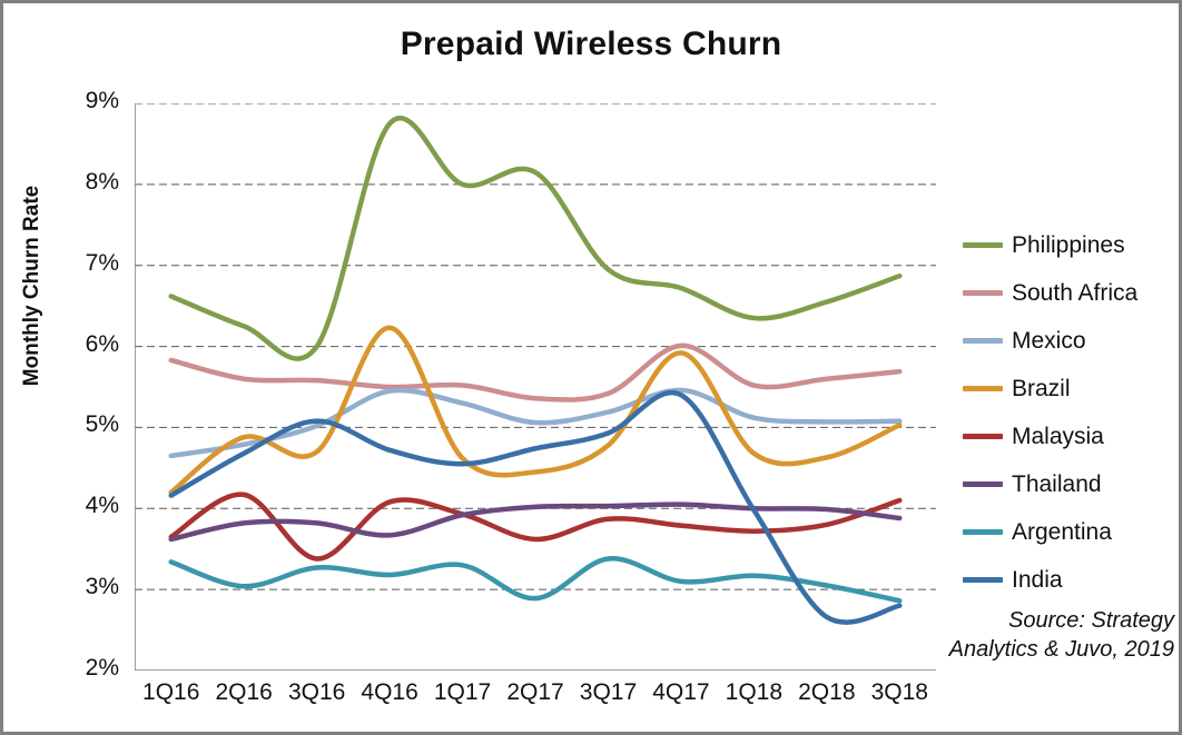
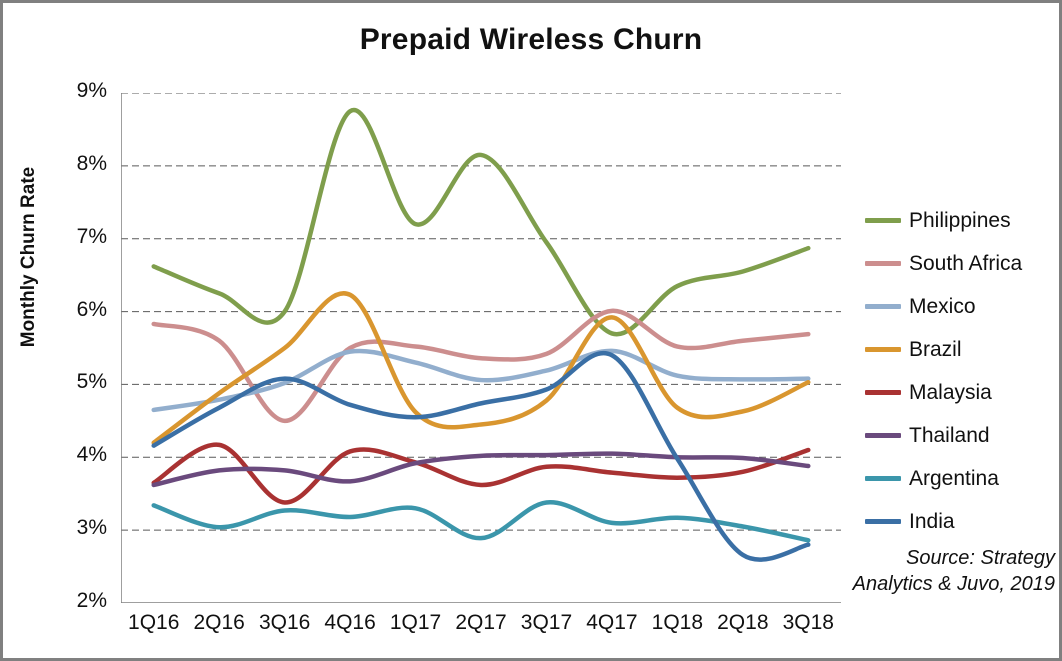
South Africa/3Q16: 5.6% -> 4.5%
Brazil/3Q16: 4.7% -> 5.5%
Philippines/1Q17: 8.0% -> 7.2%
Philippines/4Q17: 6.7% -> 5.7%
